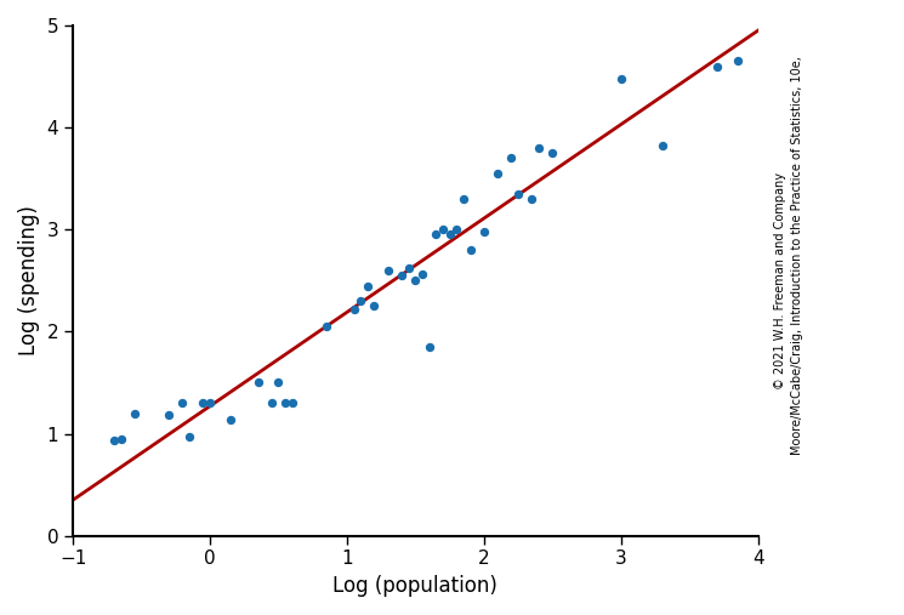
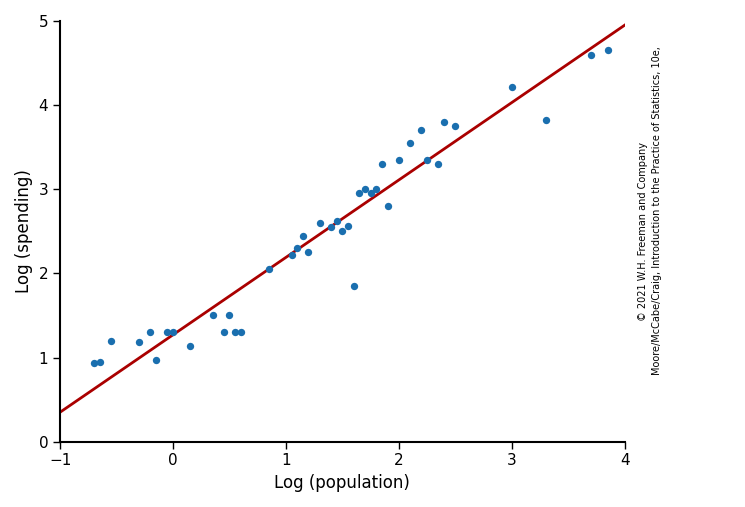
2: 2.98 -> 3.35
3: 4.48 -> 4.22
